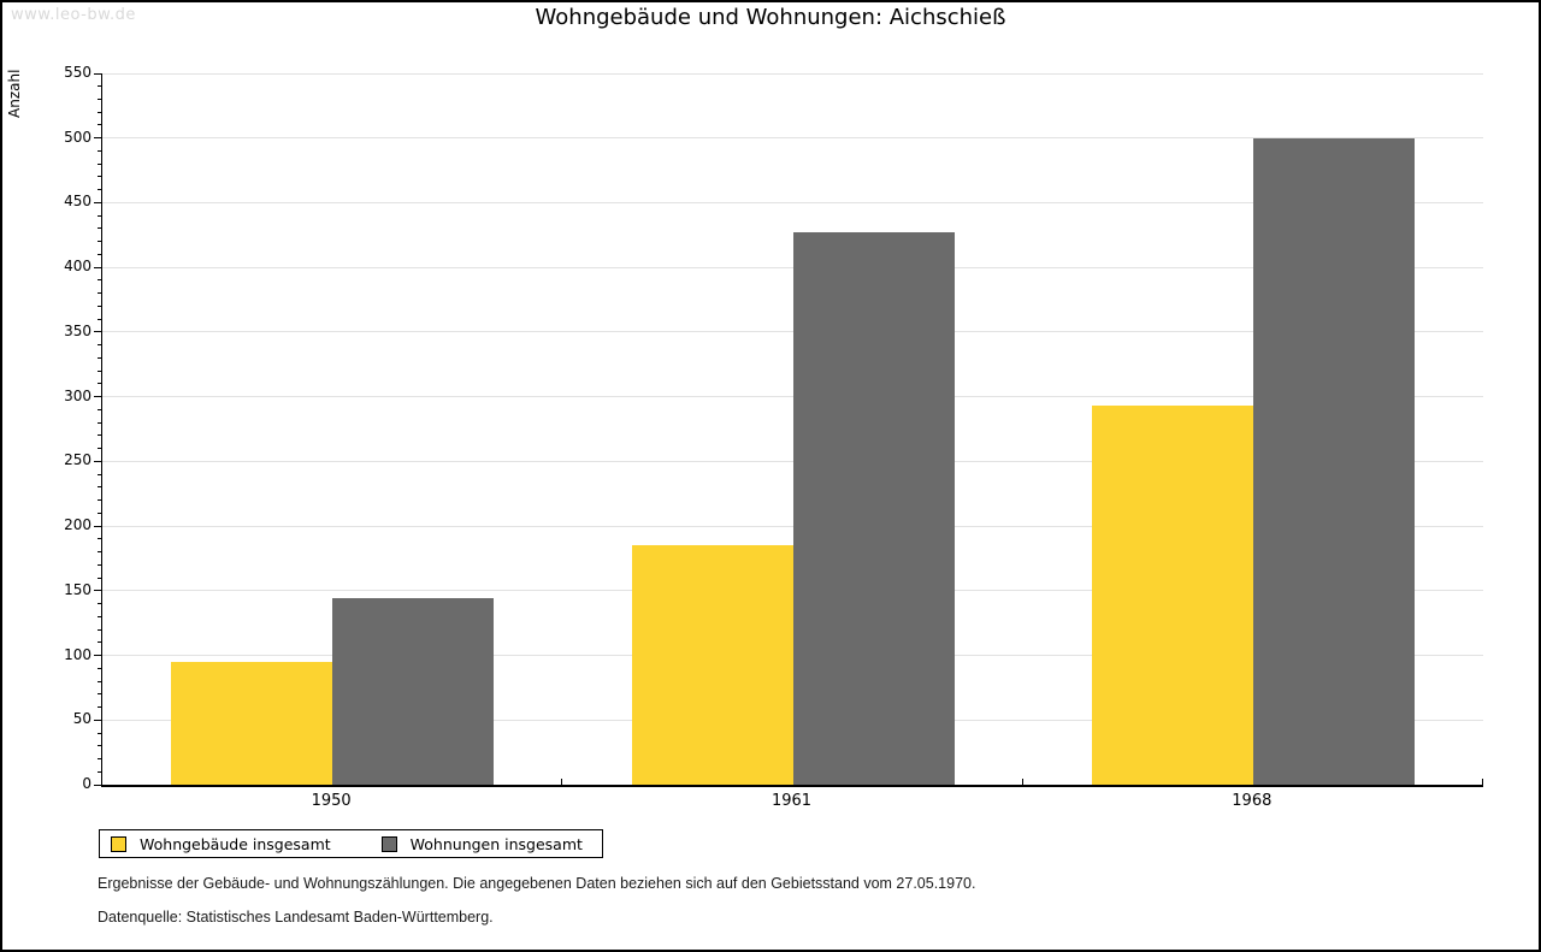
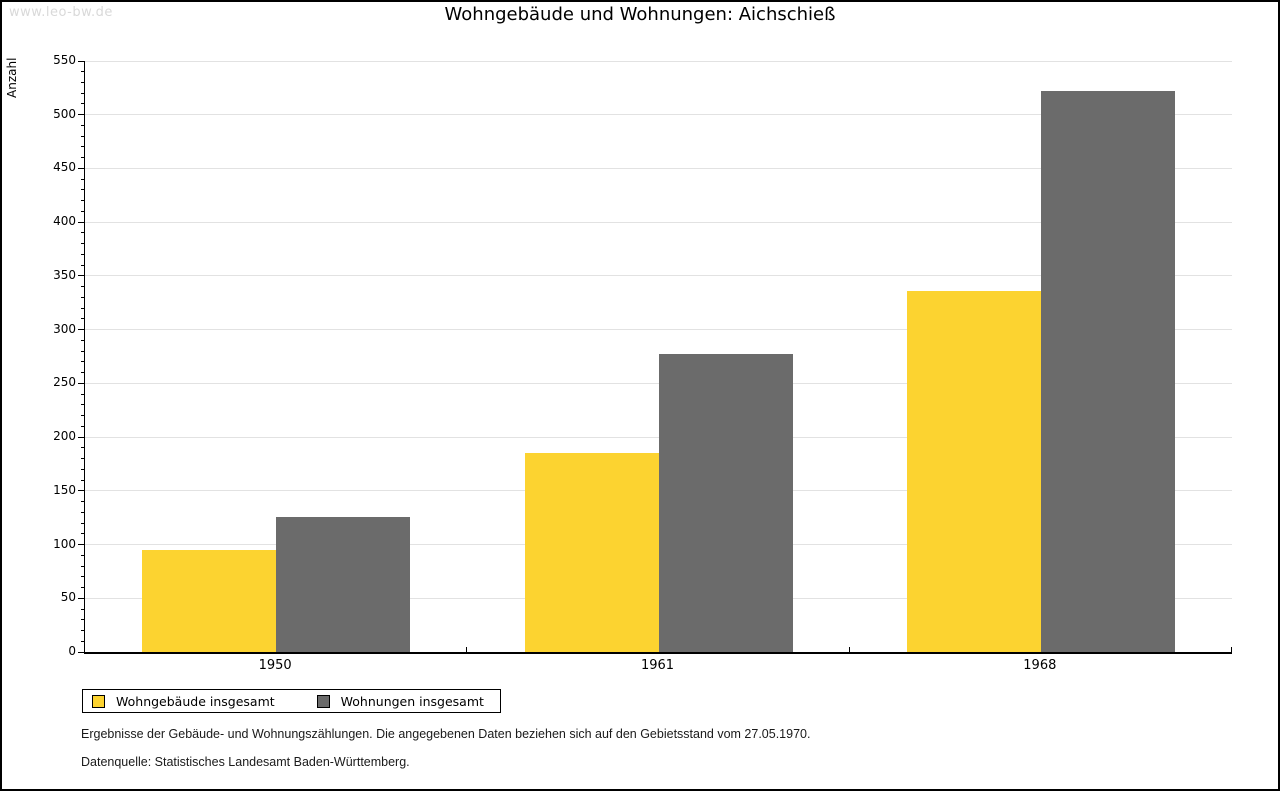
Wohnungen insgesamt/1950: 144 -> 126
Wohnungen insgesamt/1961: 427 -> 277
Wohngebäude insgesamt/1968: 293 -> 336
Wohnungen insgesamt/1968: 500 -> 522
